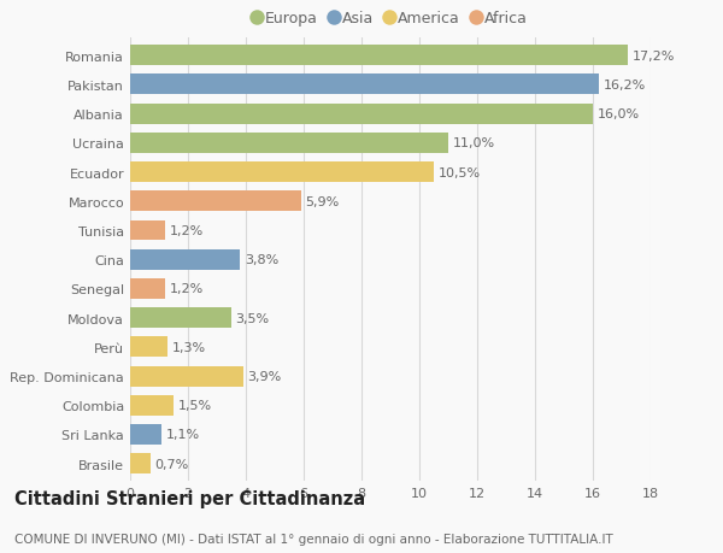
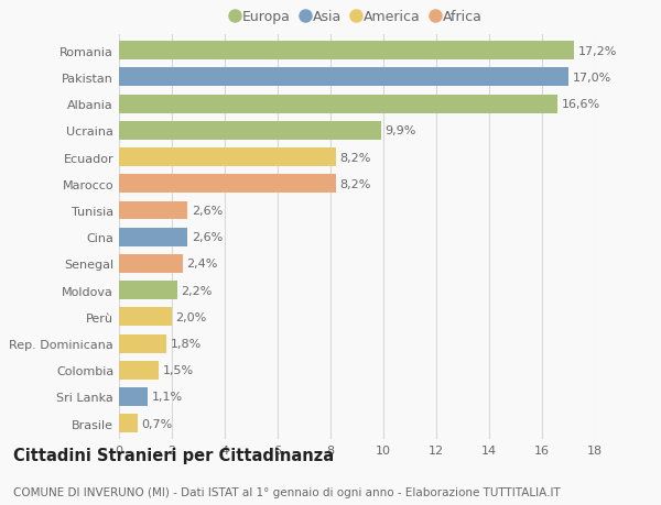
Pakistan: 16,2% -> 17,0%
Albania: 16,0% -> 16,6%
Ucraina: 11,0% -> 9,9%
Ecuador: 10,5% -> 8,2%
Marocco: 5,9% -> 8,2%
Tunisia: 1,2% -> 2,6%
Cina: 3,8% -> 2,6%
Senegal: 1,2% -> 2,4%
Moldova: 3,5% -> 2,2%
Perù: 1,3% -> 2,0%
Rep. Dominicana: 3,9% -> 1,8%
